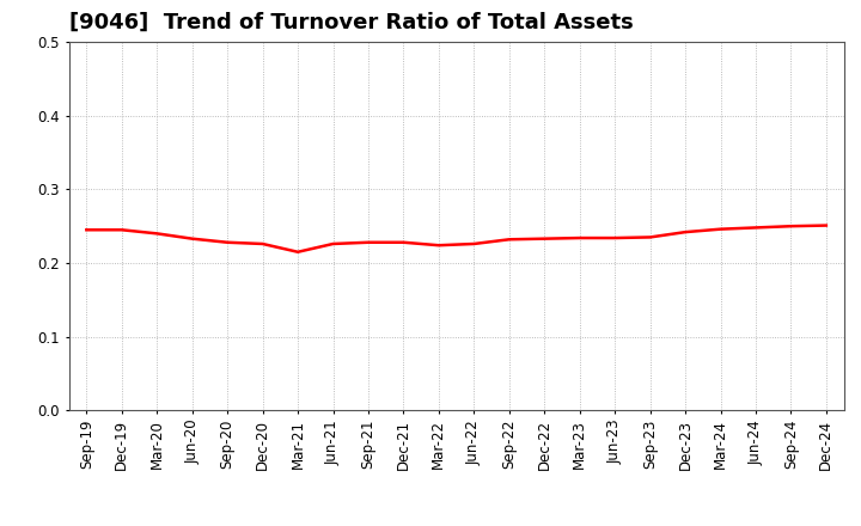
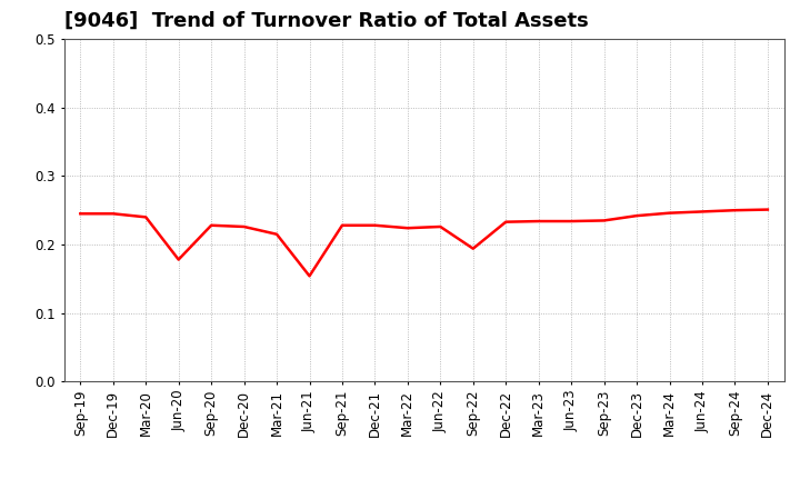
Jun-20: 0.233 -> 0.178
Jun-21: 0.226 -> 0.154
Sep-22: 0.232 -> 0.194
